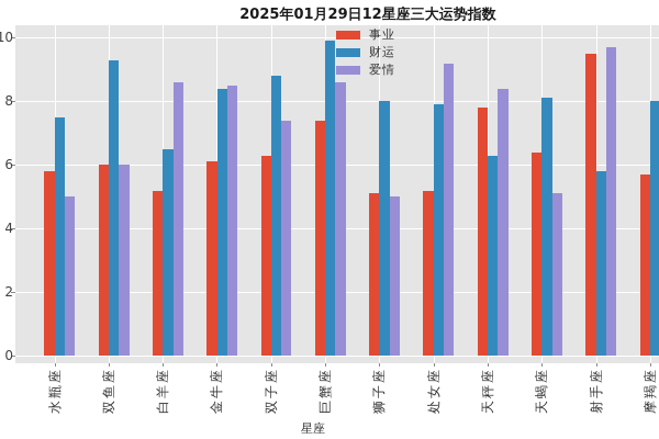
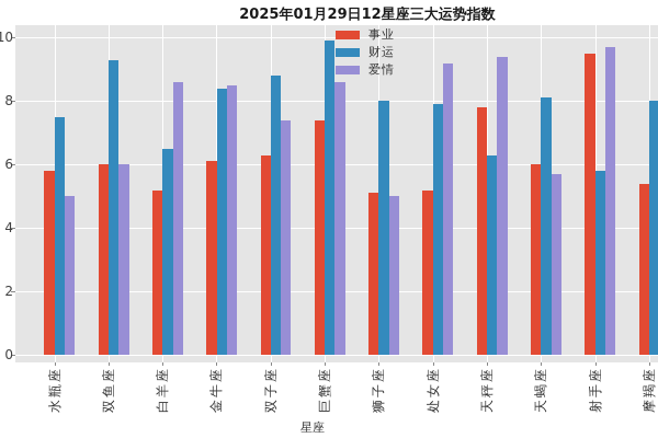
爱情/天秤座: 8.4 -> 9.4
事业/天蝎座: 6.4 -> 6.0
爱情/天蝎座: 5.1 -> 5.7
事业/摩羯座: 5.7 -> 5.4
